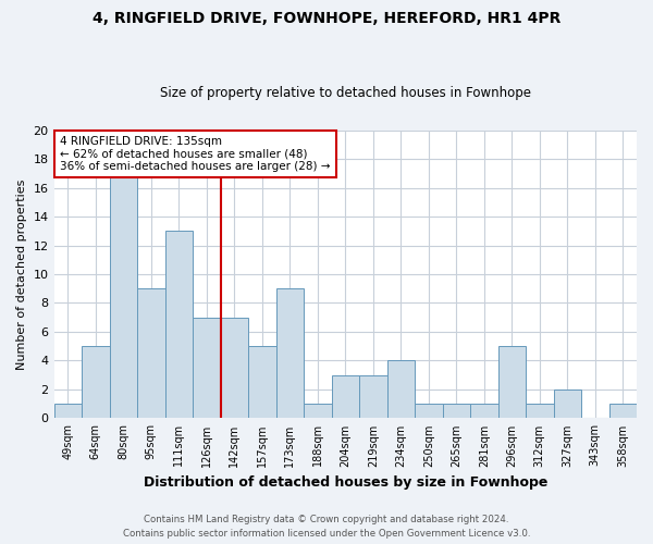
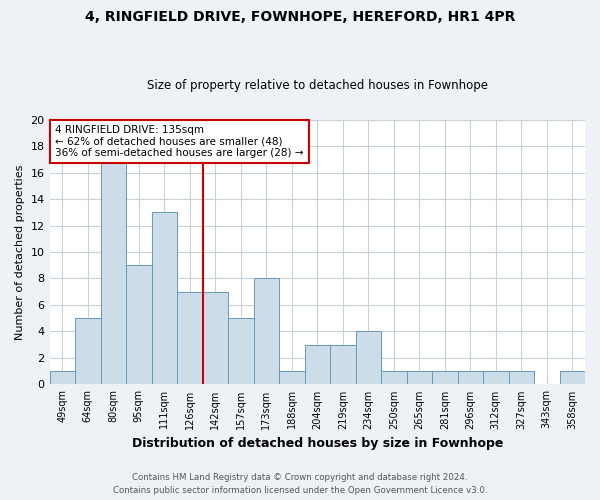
173sqm: 9 -> 8
296sqm: 5 -> 1
327sqm: 2 -> 1
